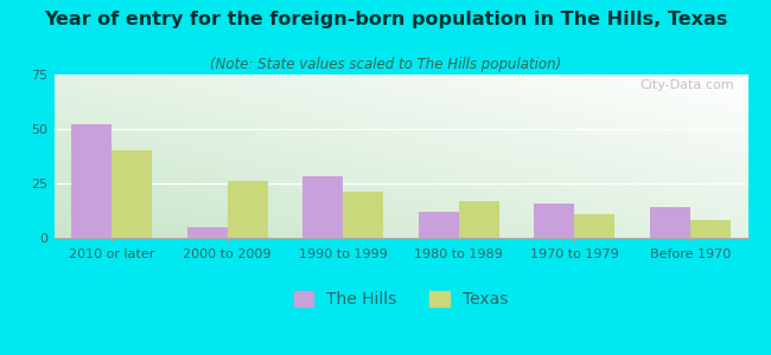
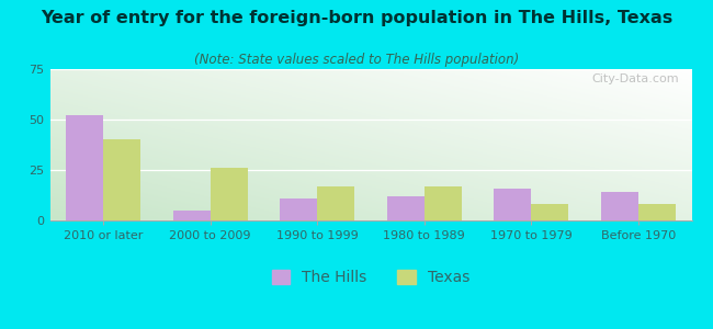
The Hills/1990 to 1999: 28 -> 11
Texas/1990 to 1999: 21 -> 17
Texas/1970 to 1979: 11 -> 8
